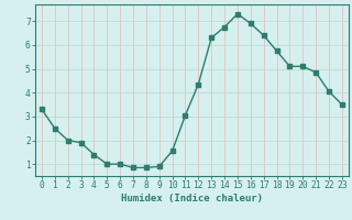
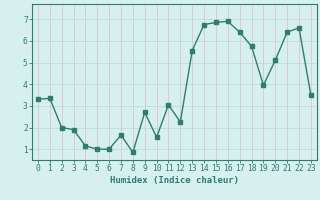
1: 2.50 -> 3.35
4: 1.40 -> 1.15
7: 0.85 -> 1.65
9: 0.90 -> 2.70
12: 4.35 -> 2.25
13: 6.30 -> 5.55
15: 7.30 -> 6.85
19: 5.10 -> 3.95
21: 4.85 -> 6.40
22: 4.05 -> 6.60
